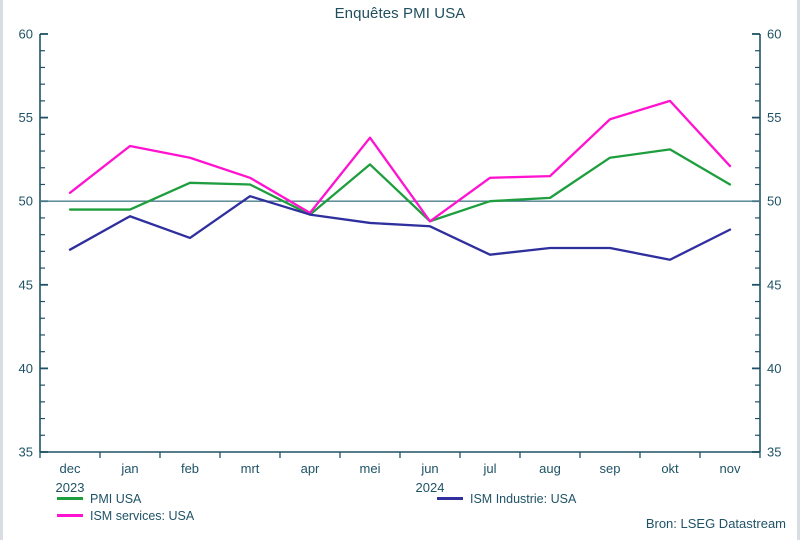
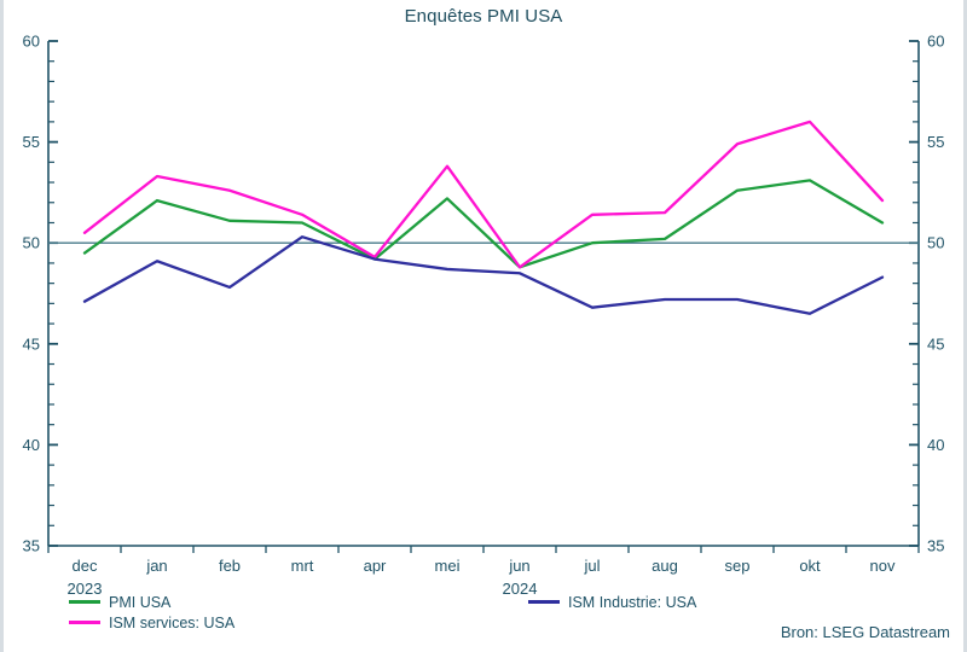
PMI USA/jan: 49.5 -> 52.1
